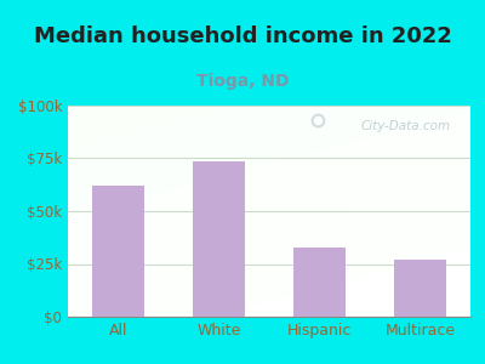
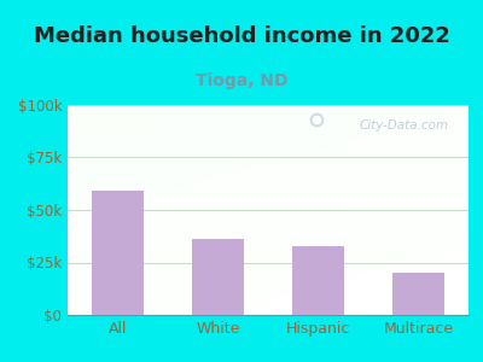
All: $62k -> $59k
White: $74k -> $36k
Multirace: $27k -> $20k
